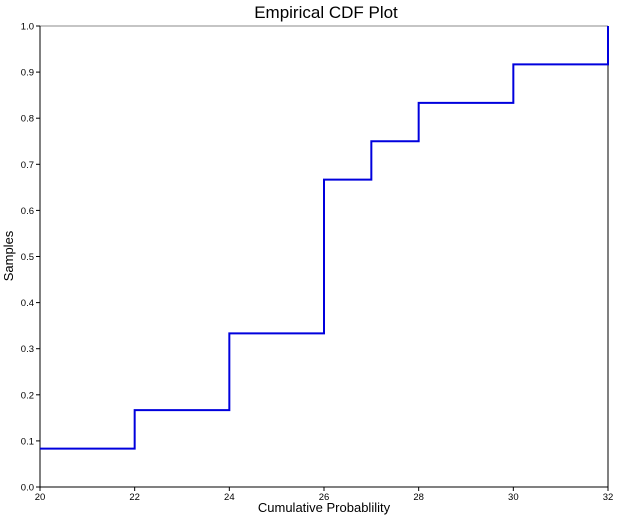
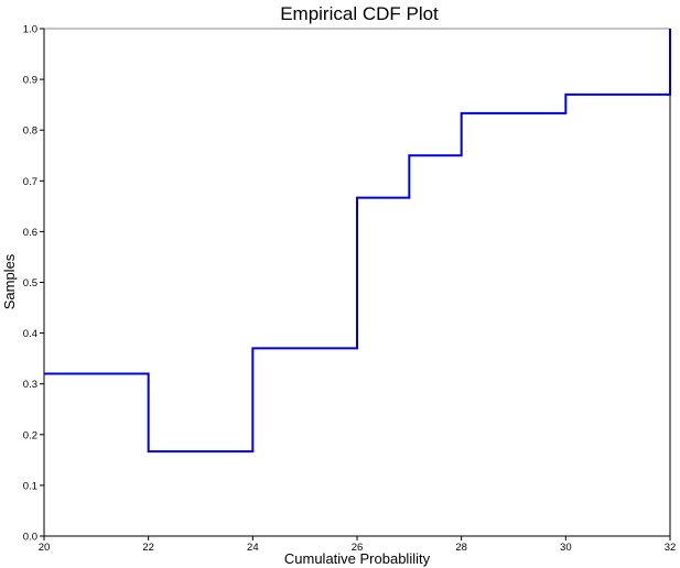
20: 0.08 -> 0.32
24: 0.33 -> 0.37
30: 0.92 -> 0.87
